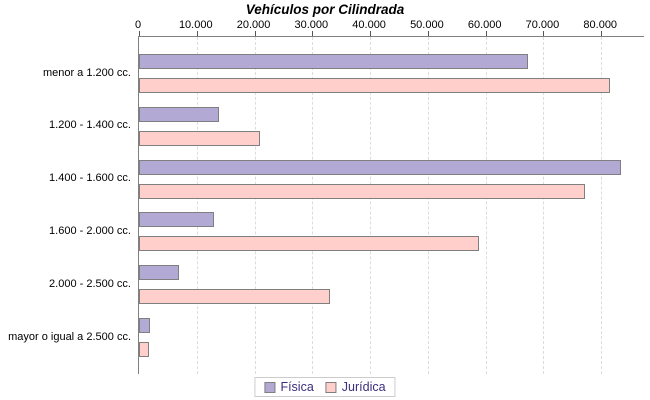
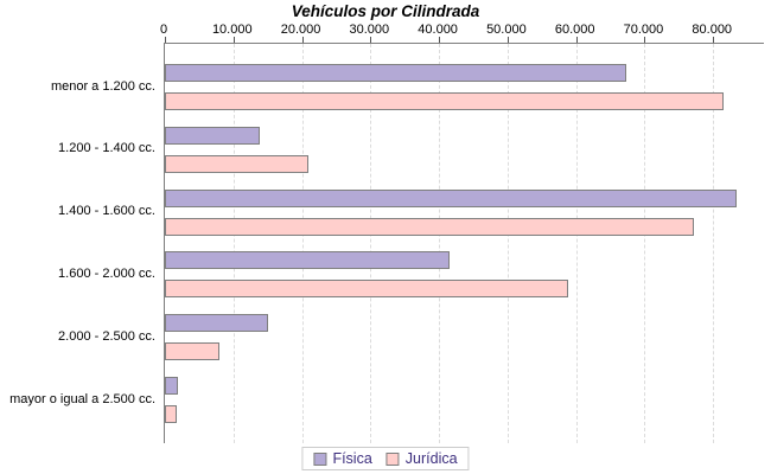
Física/1.600 - 2.000 cc.: 13000 -> 42000
Física/2.000 - 2.500 cc.: 7000 -> 15000
Jurídica/2.000 - 2.500 cc.: 33000 -> 8000
